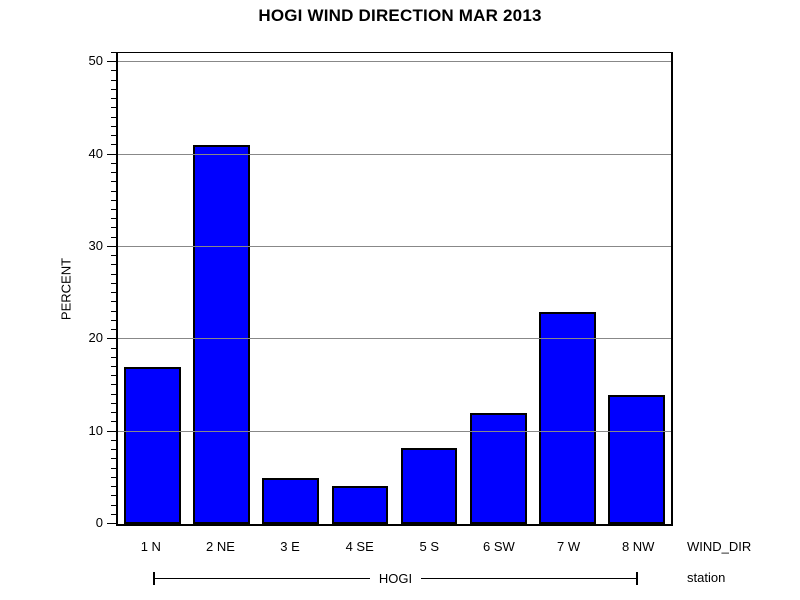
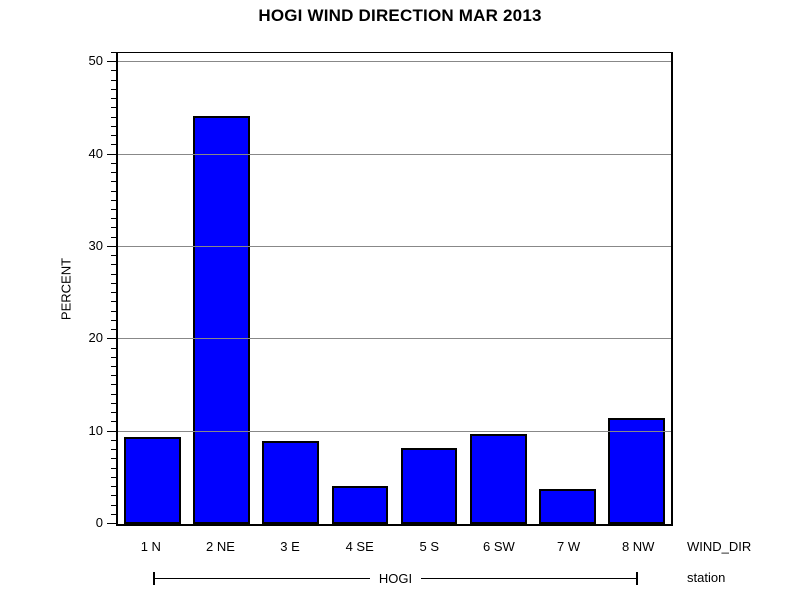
1 N: 17 -> 9
2 NE: 41 -> 44
3 E: 5 -> 9
6 SW: 12 -> 10
7 W: 23 -> 4
8 NW: 14 -> 12
